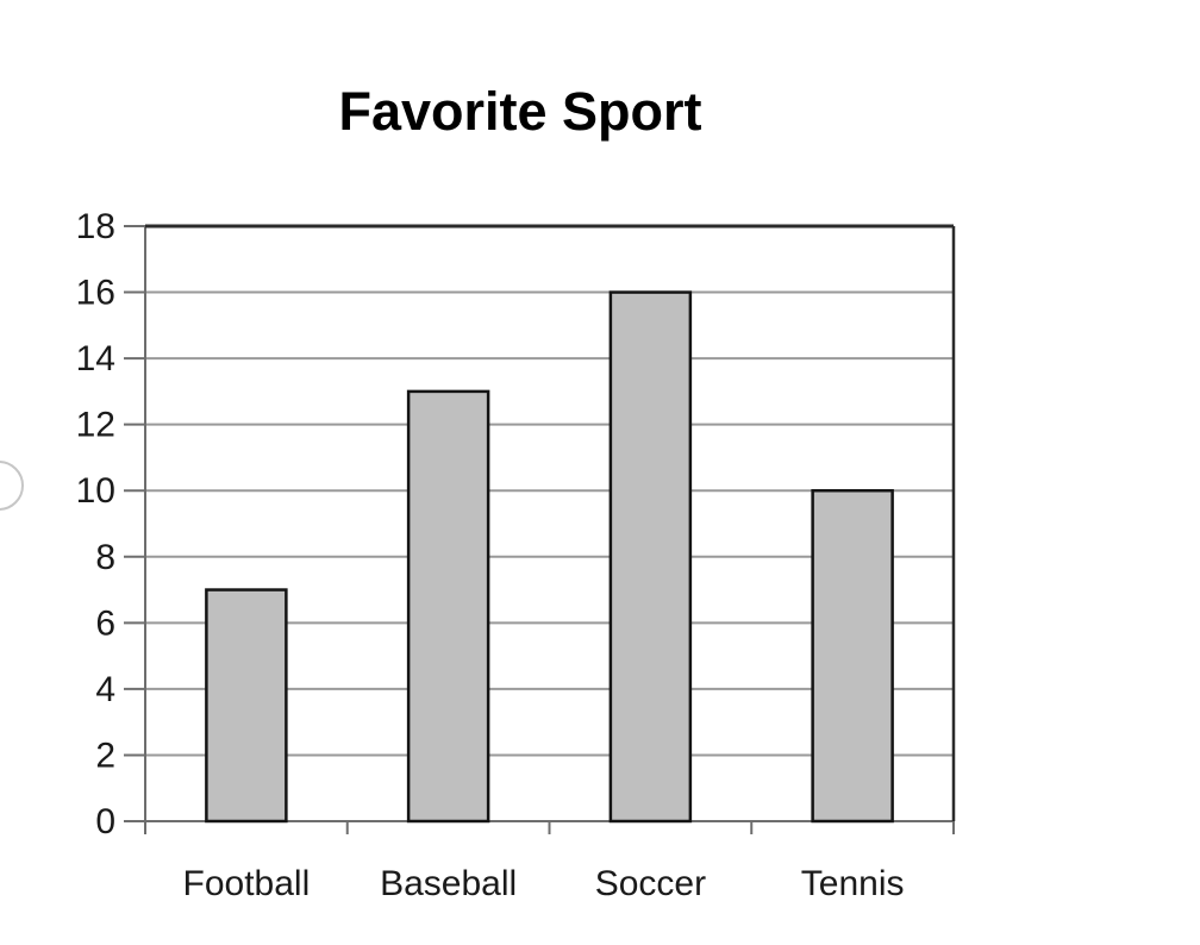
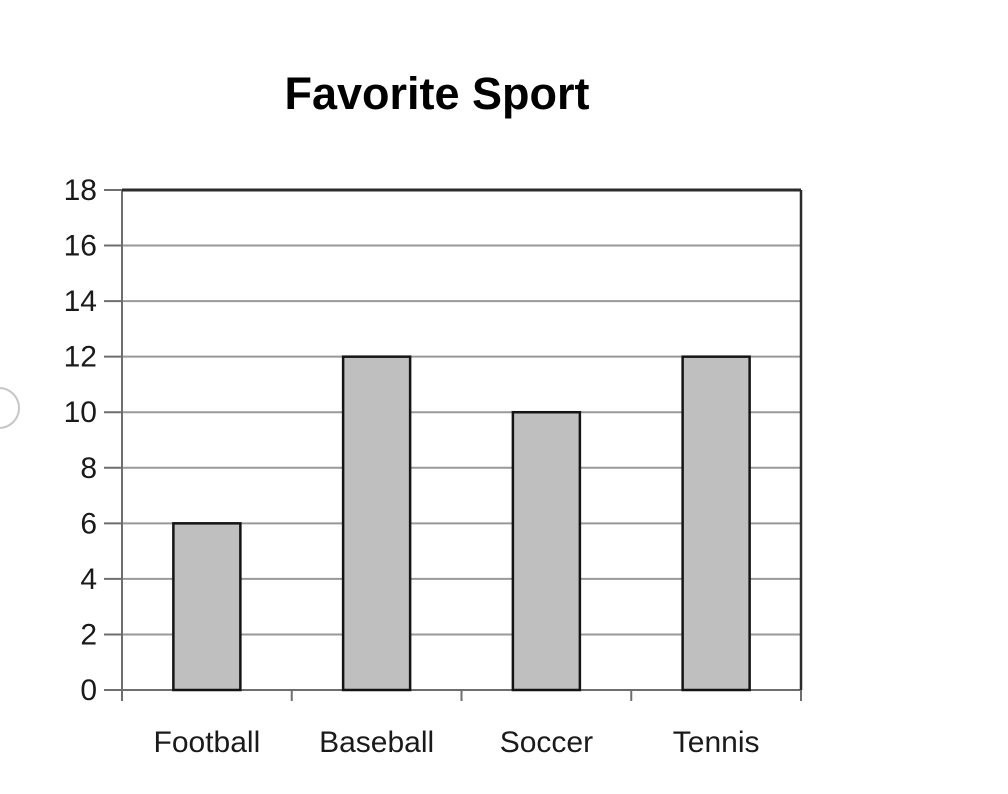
Football: 7 -> 6
Baseball: 13 -> 12
Soccer: 16 -> 10
Tennis: 10 -> 12
